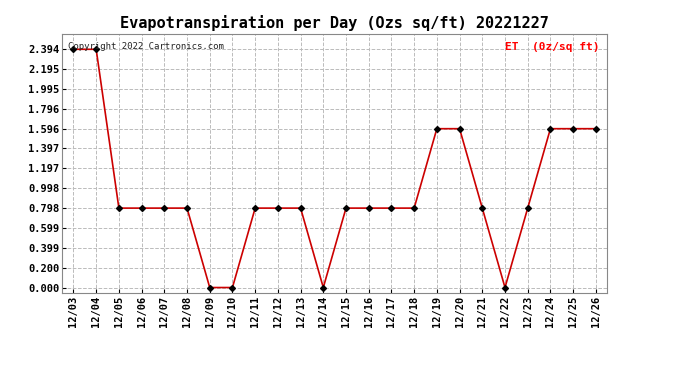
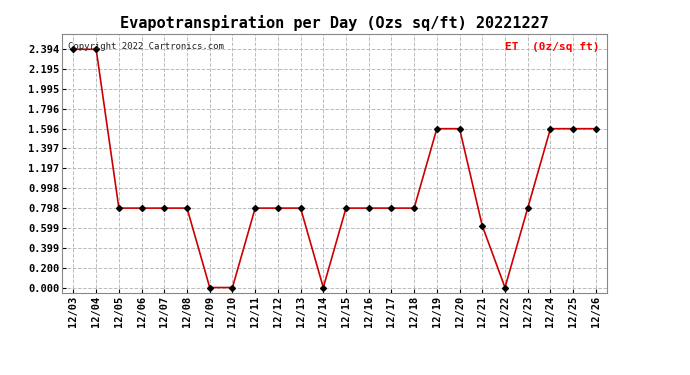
12/21: 0.80 -> 0.62
